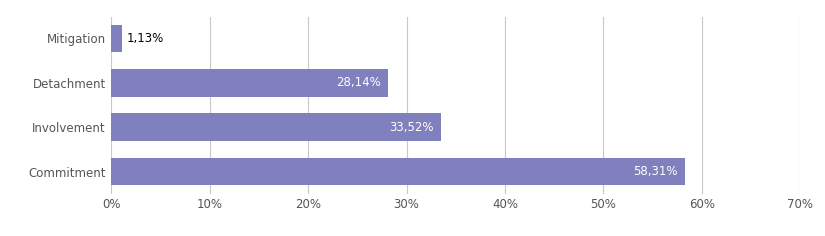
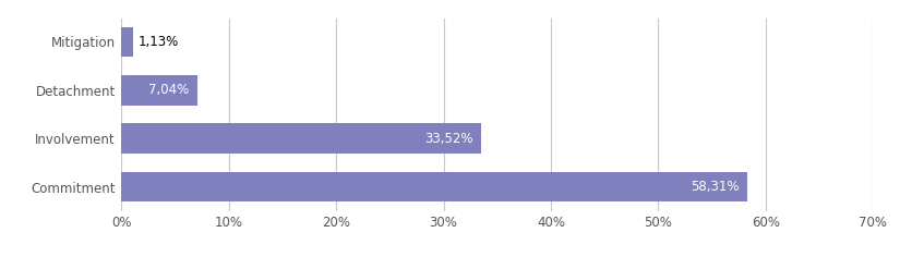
Detachment: 28,14% -> 7,04%
